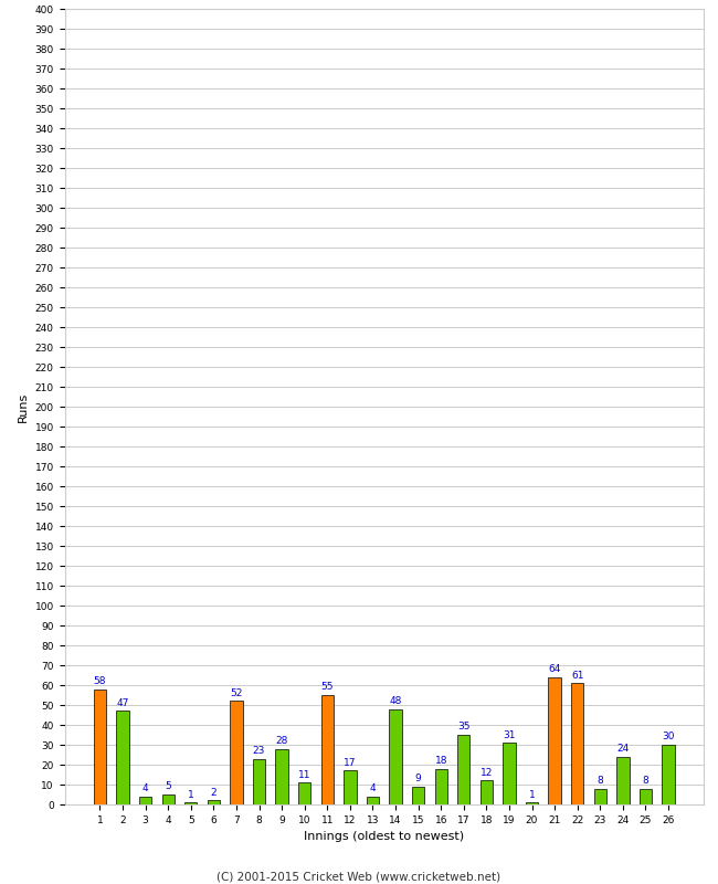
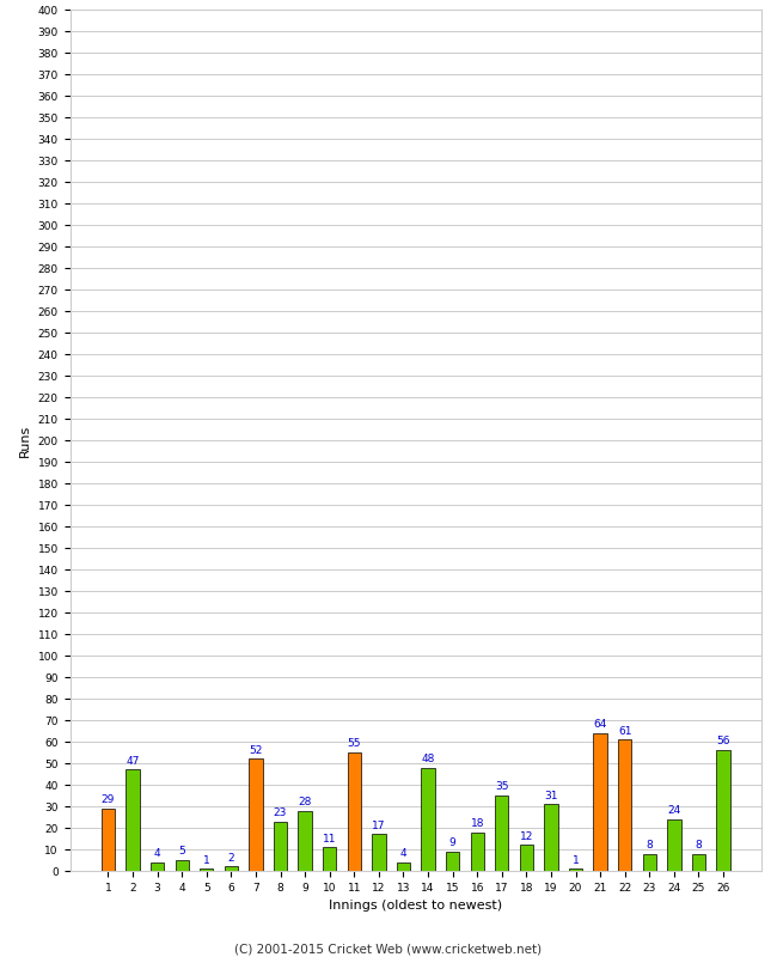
1: 58 -> 29
26: 30 -> 56
